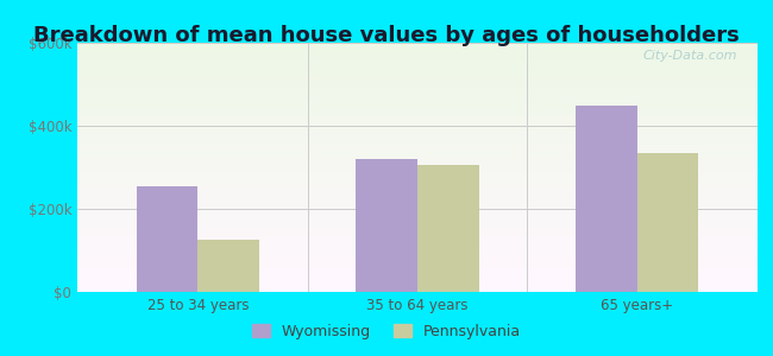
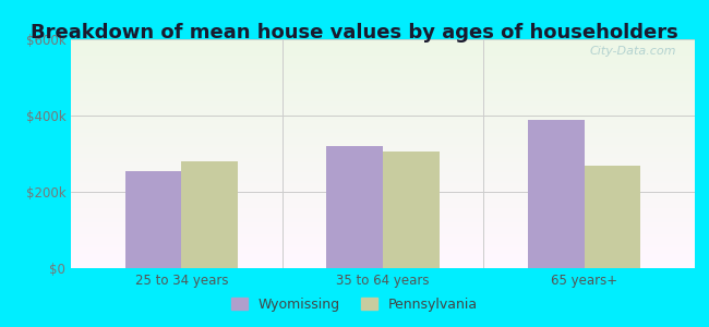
Pennsylvania/25 to 34 years: $125k -> $280k
Wyomissing/65 years+: $450k -> $390k
Pennsylvania/65 years+: $335k -> $268k
